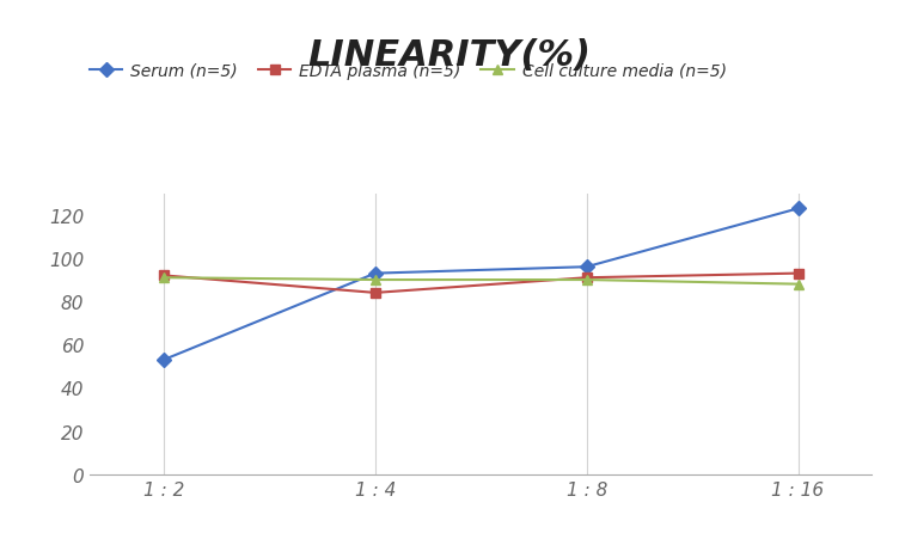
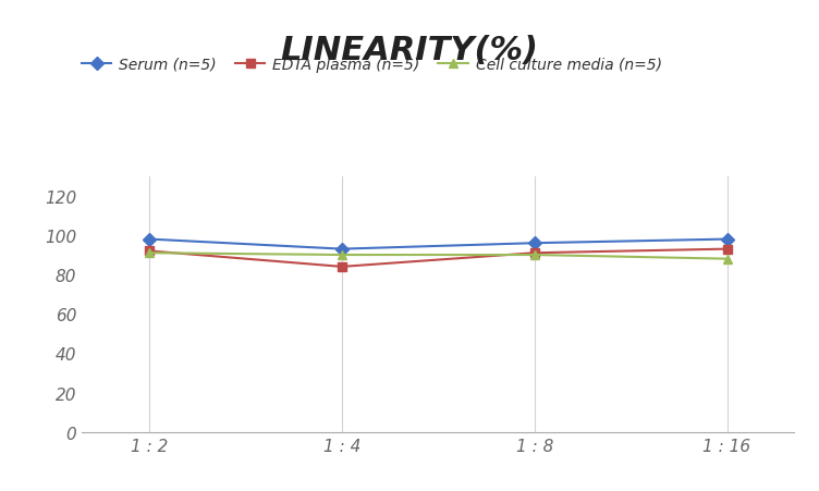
Serum (n=5)/1 : 2: 53 -> 98
Serum (n=5)/1 : 16: 123 -> 98
